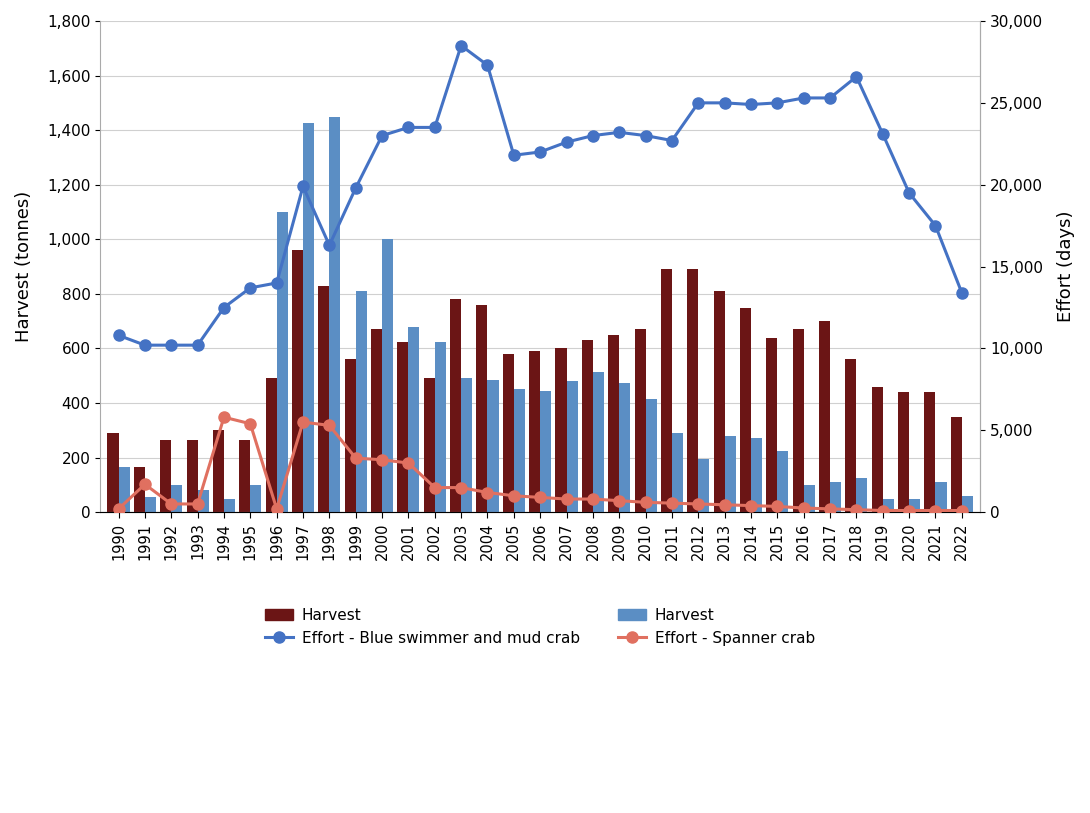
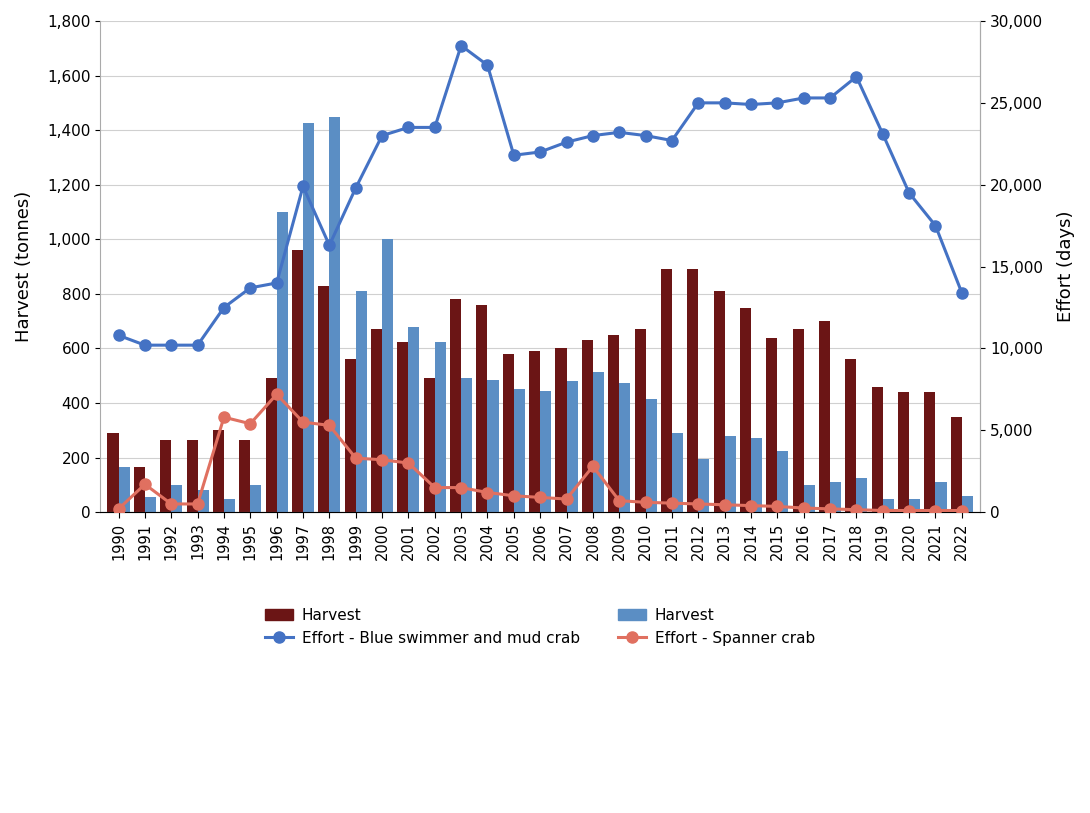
Effort - Spanner crab/1996: 200 -> 7,200
Effort - Spanner crab/2008: 800 -> 2,800
